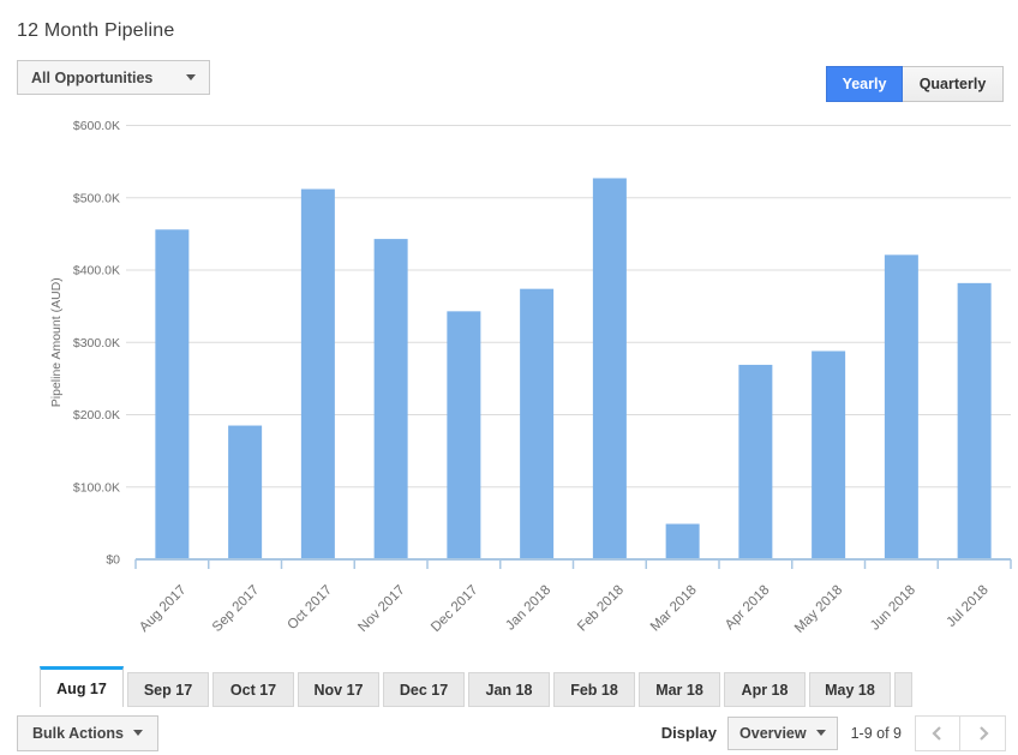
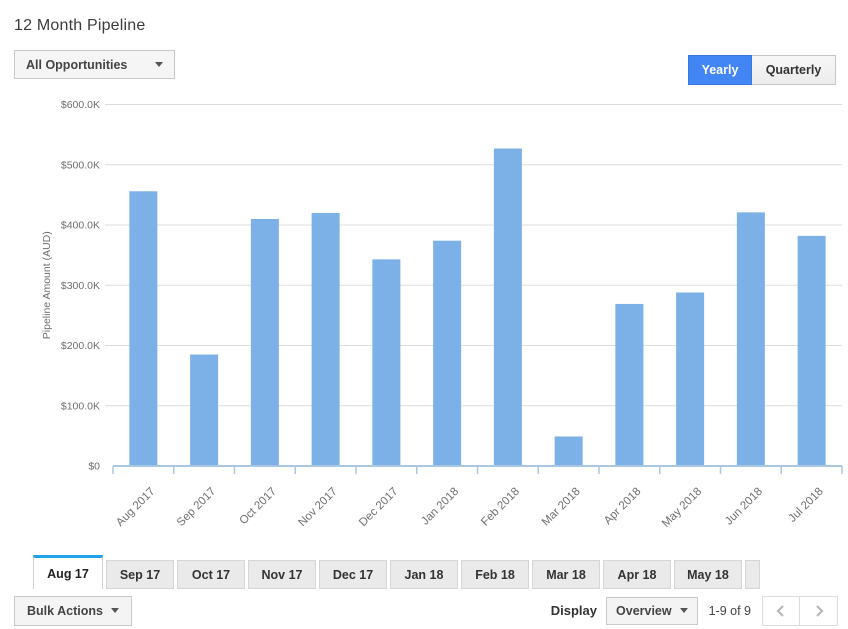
Oct 2017: $510K -> $410K
Nov 2017: $440K -> $420K
